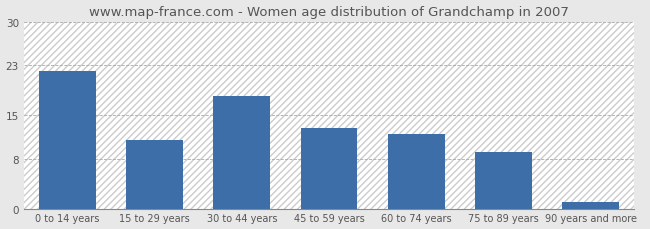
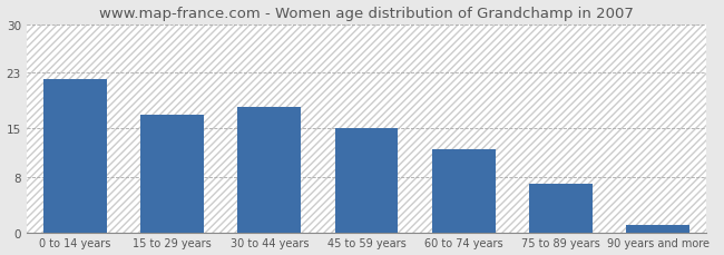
15 to 29 years: 11 -> 17
45 to 59 years: 13 -> 15
75 to 89 years: 9 -> 7
